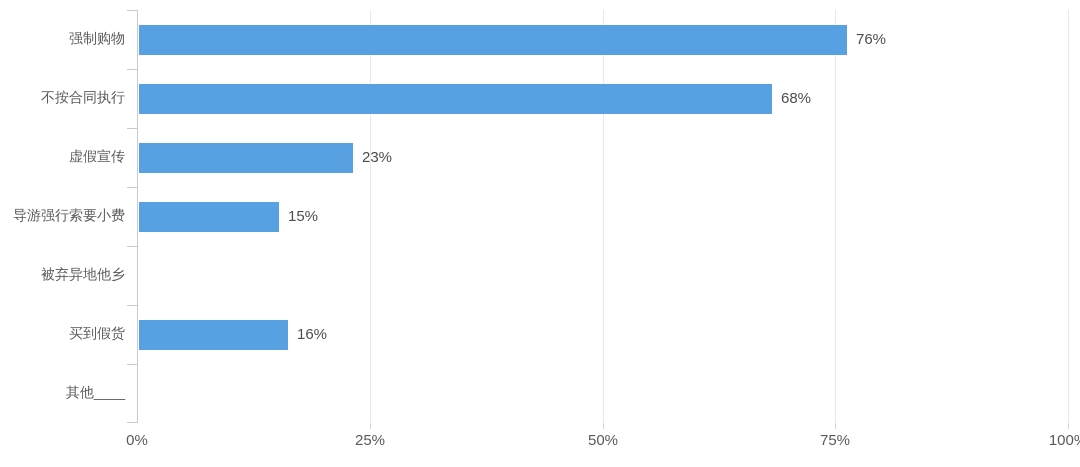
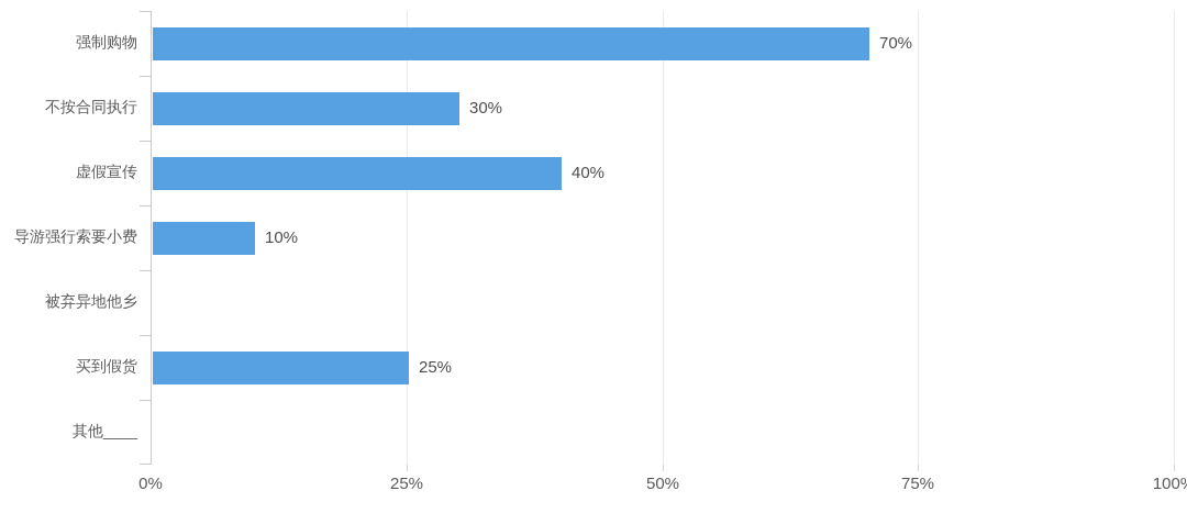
强制购物: 76% -> 70%
不按合同执行: 68% -> 30%
虚假宣传: 23% -> 40%
导游强行索要小费: 15% -> 10%
买到假货: 16% -> 25%
